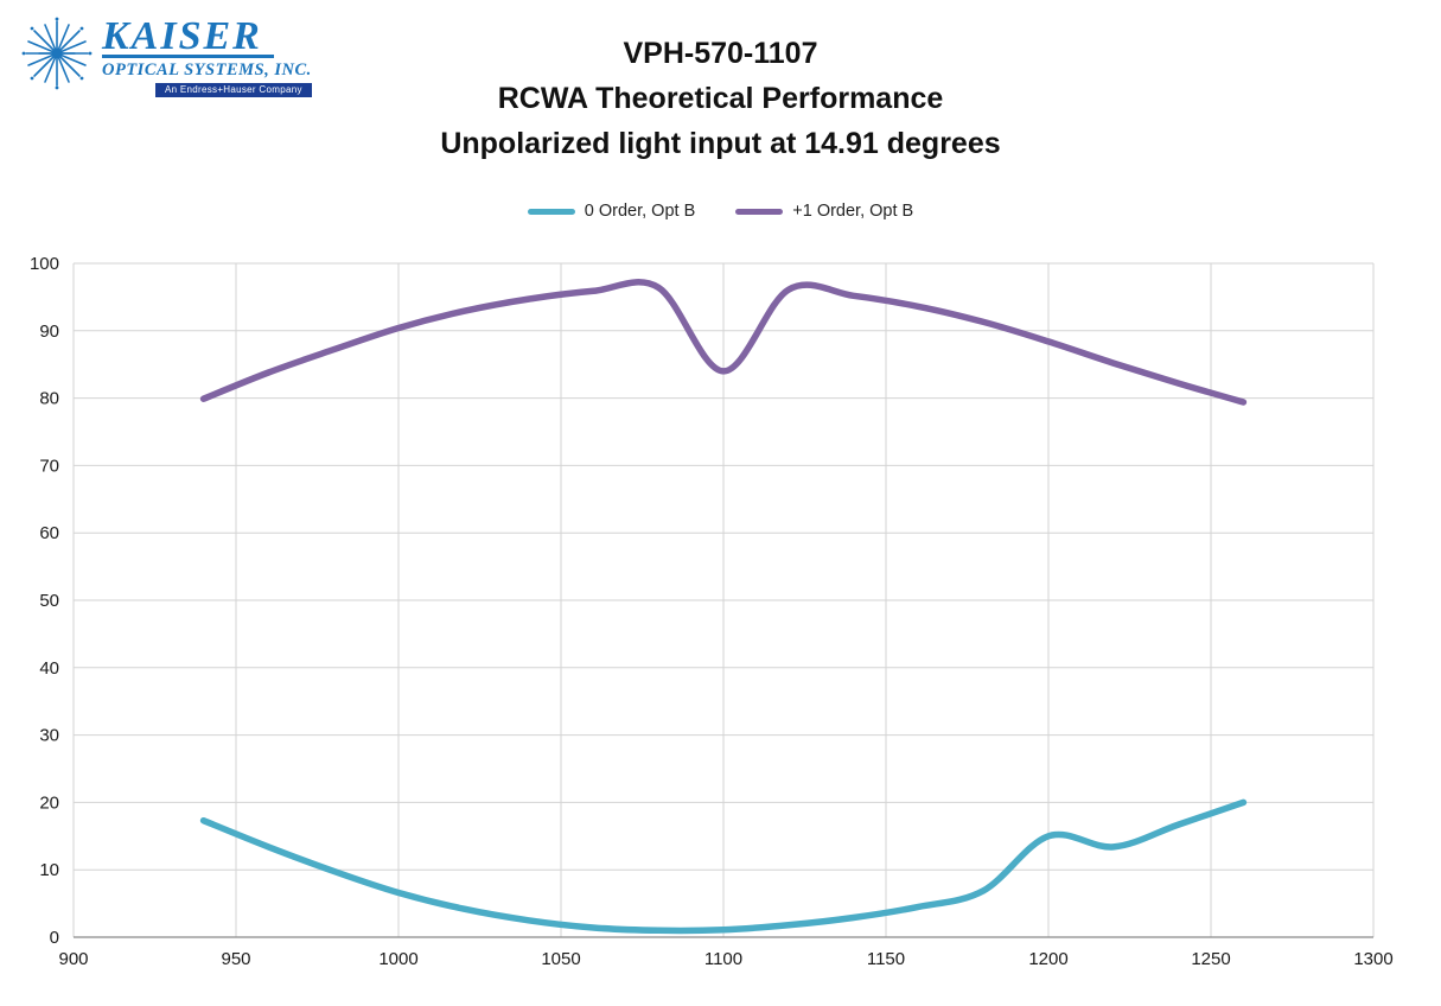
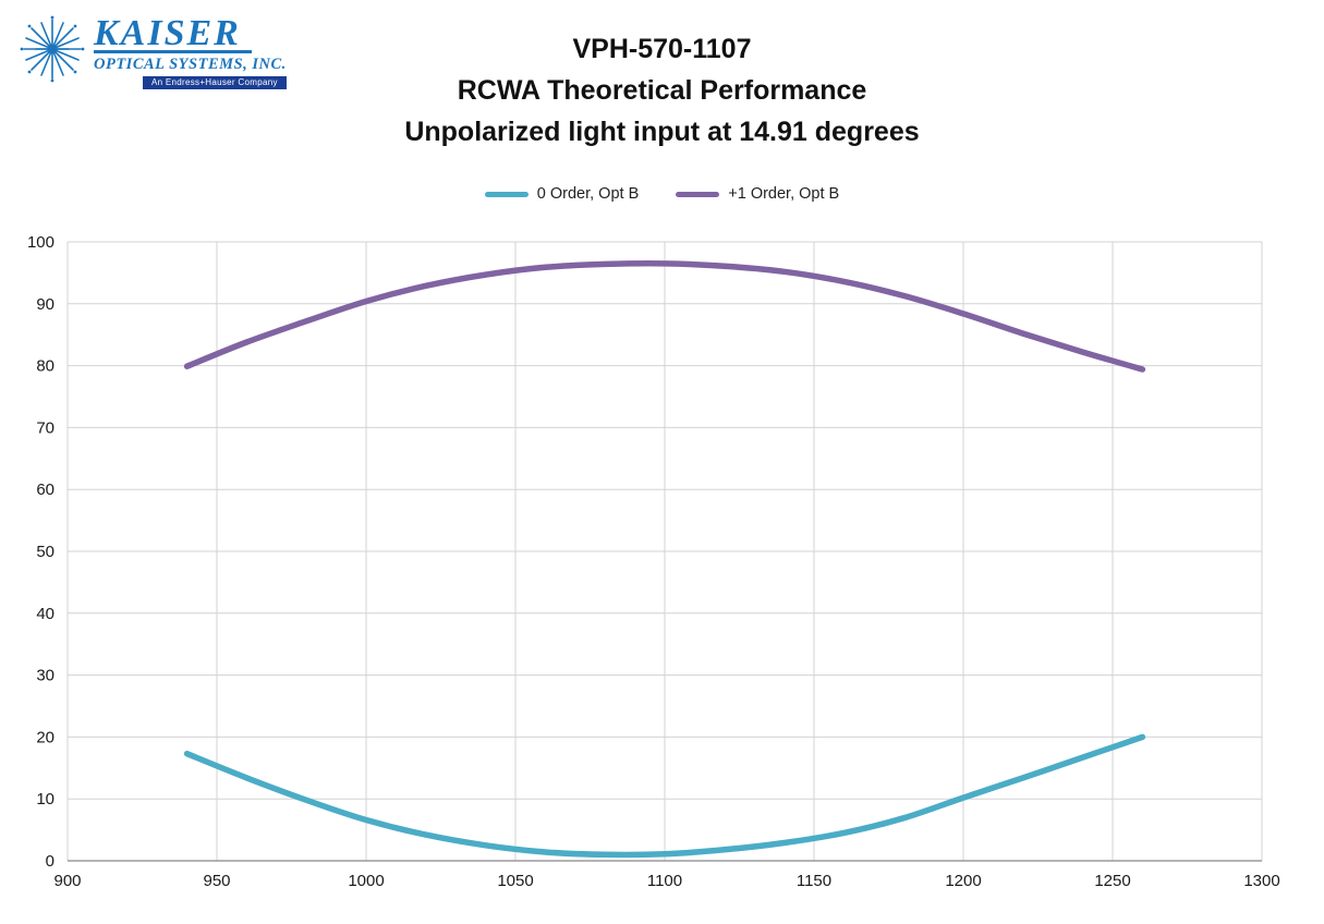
+1 Order, Opt B/1100: 84 -> 96
0 Order, Opt B/1200: 15 -> 10
